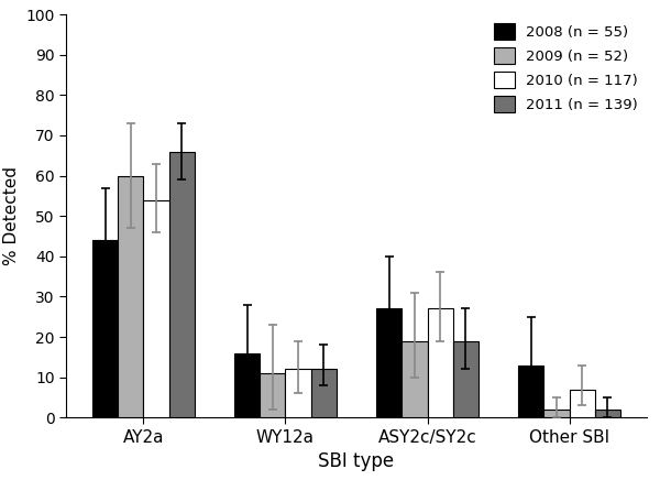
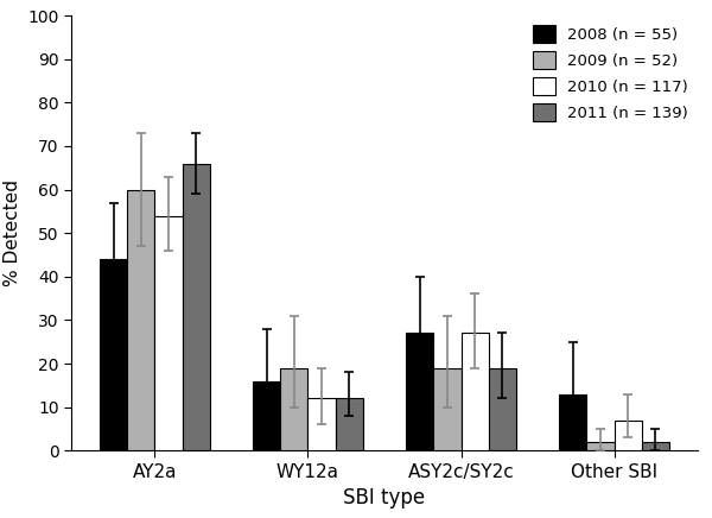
2009 (n = 52)/WY12a: 11 -> 19
